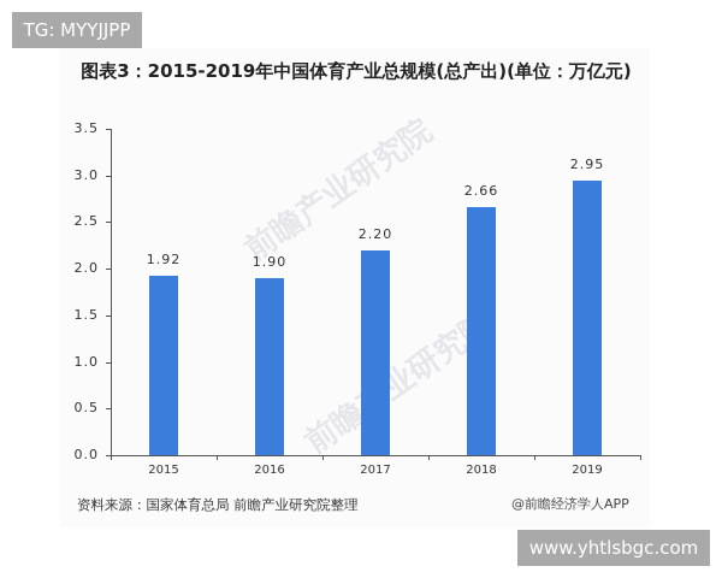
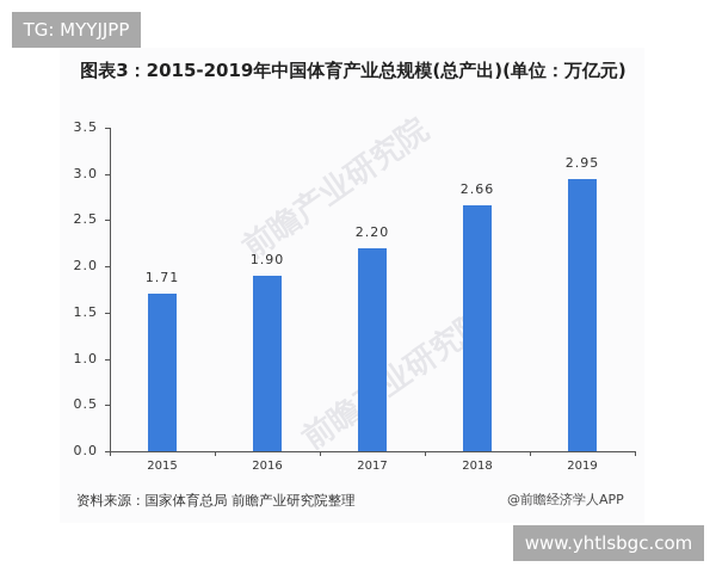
2015: 1.92 -> 1.71
